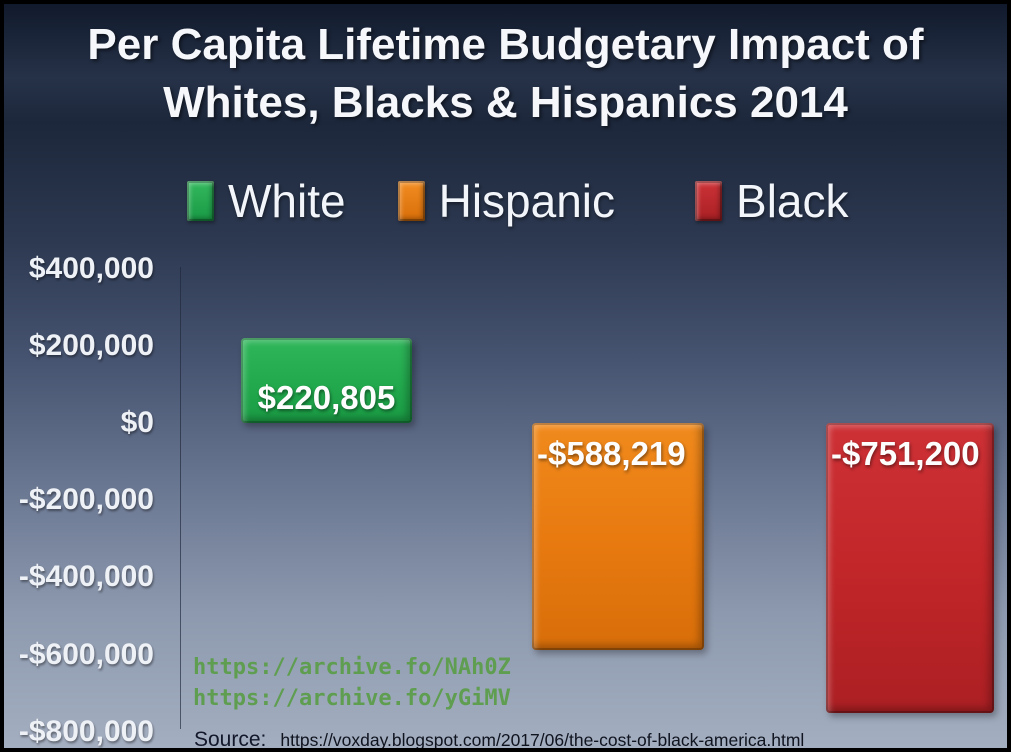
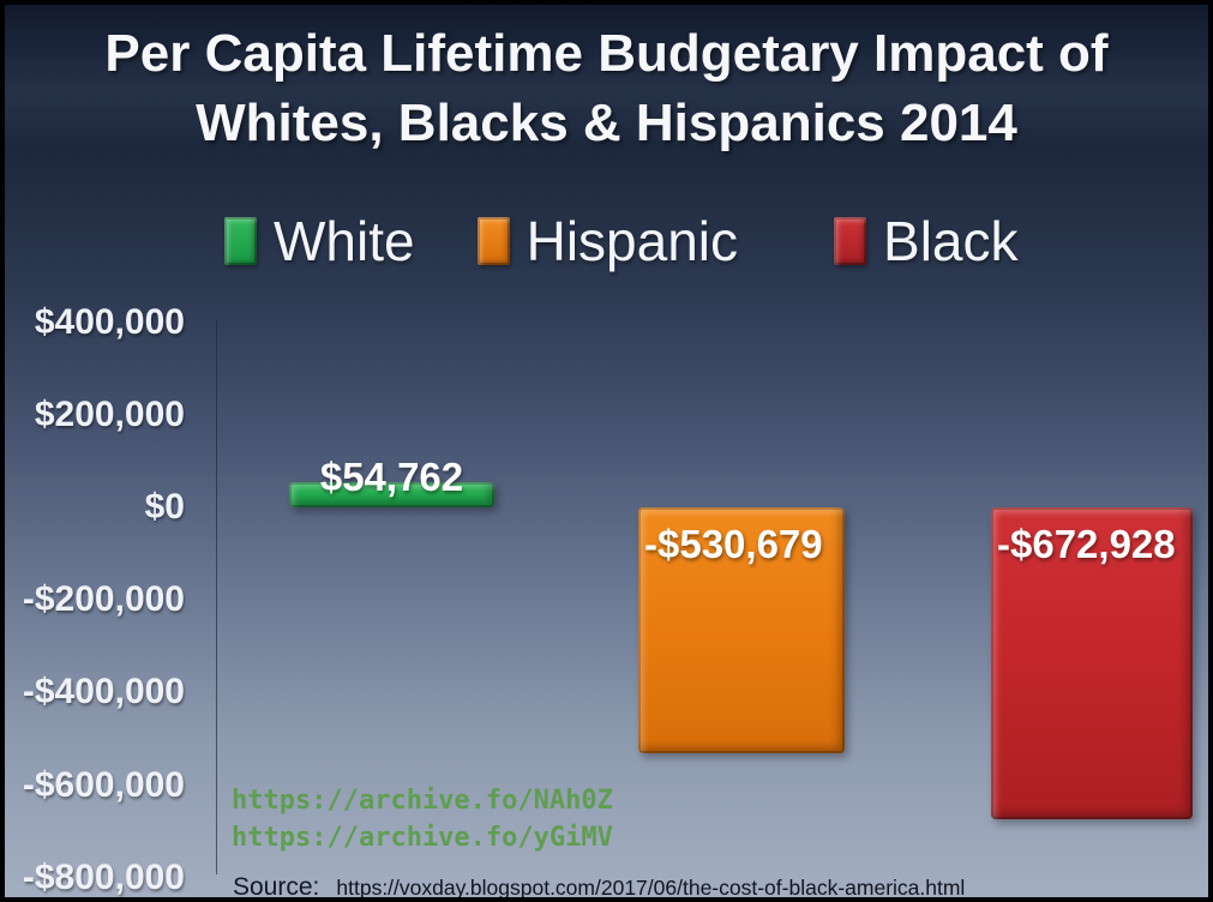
White: $220,805 -> $54,762
Hispanic: -$588,219 -> -$530,679
Black: -$751,200 -> -$672,928
